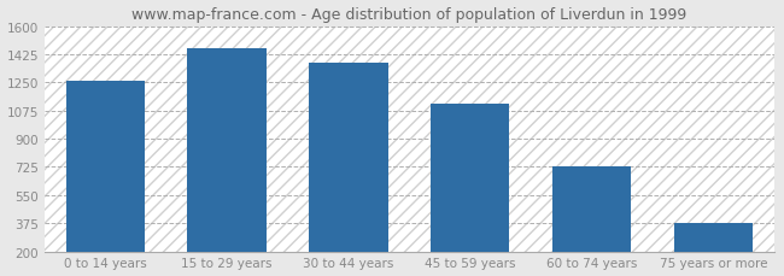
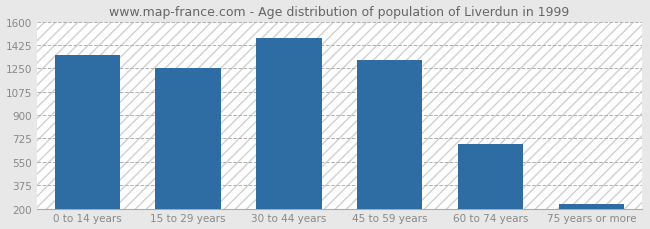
0 to 14 years: 1260 -> 1350
15 to 29 years: 1460 -> 1260
30 to 44 years: 1370 -> 1480
45 to 59 years: 1120 -> 1320
60 to 74 years: 730 -> 680
75 years or more: 380 -> 240
